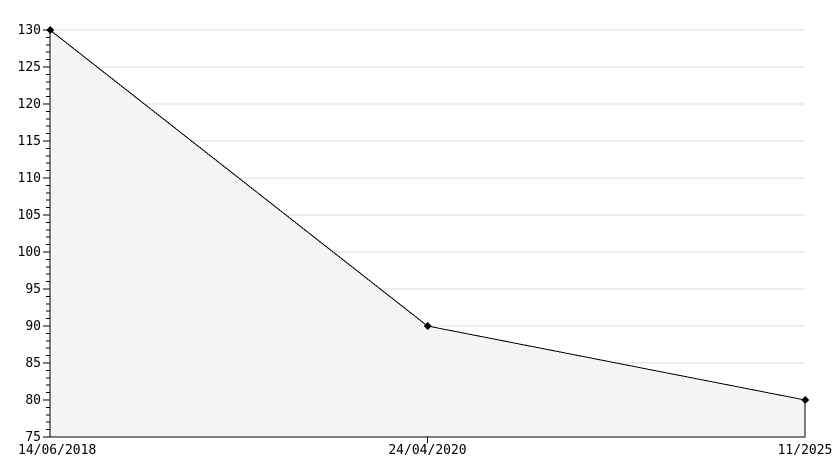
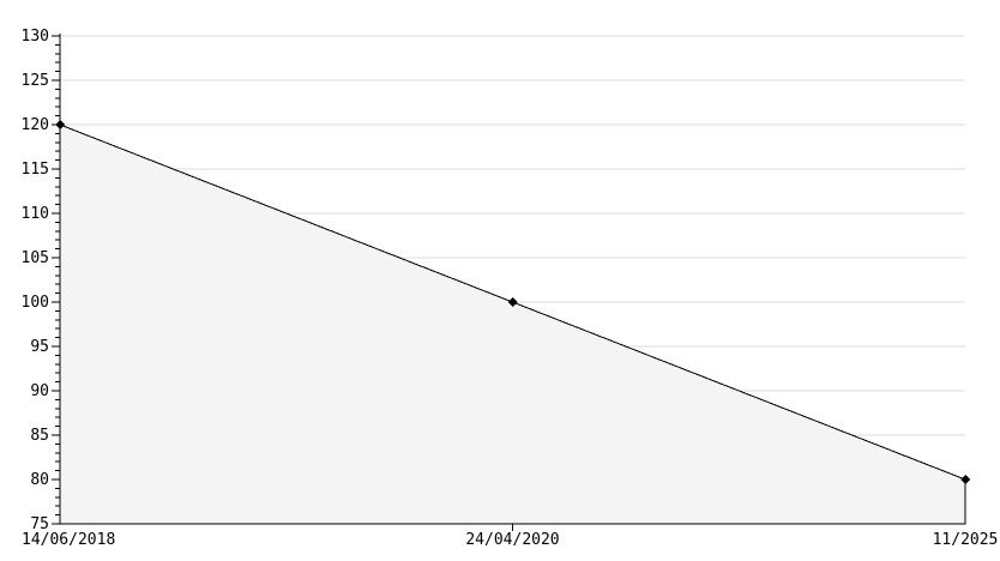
14/06/2018: 130 -> 120
24/04/2020: 90 -> 100
